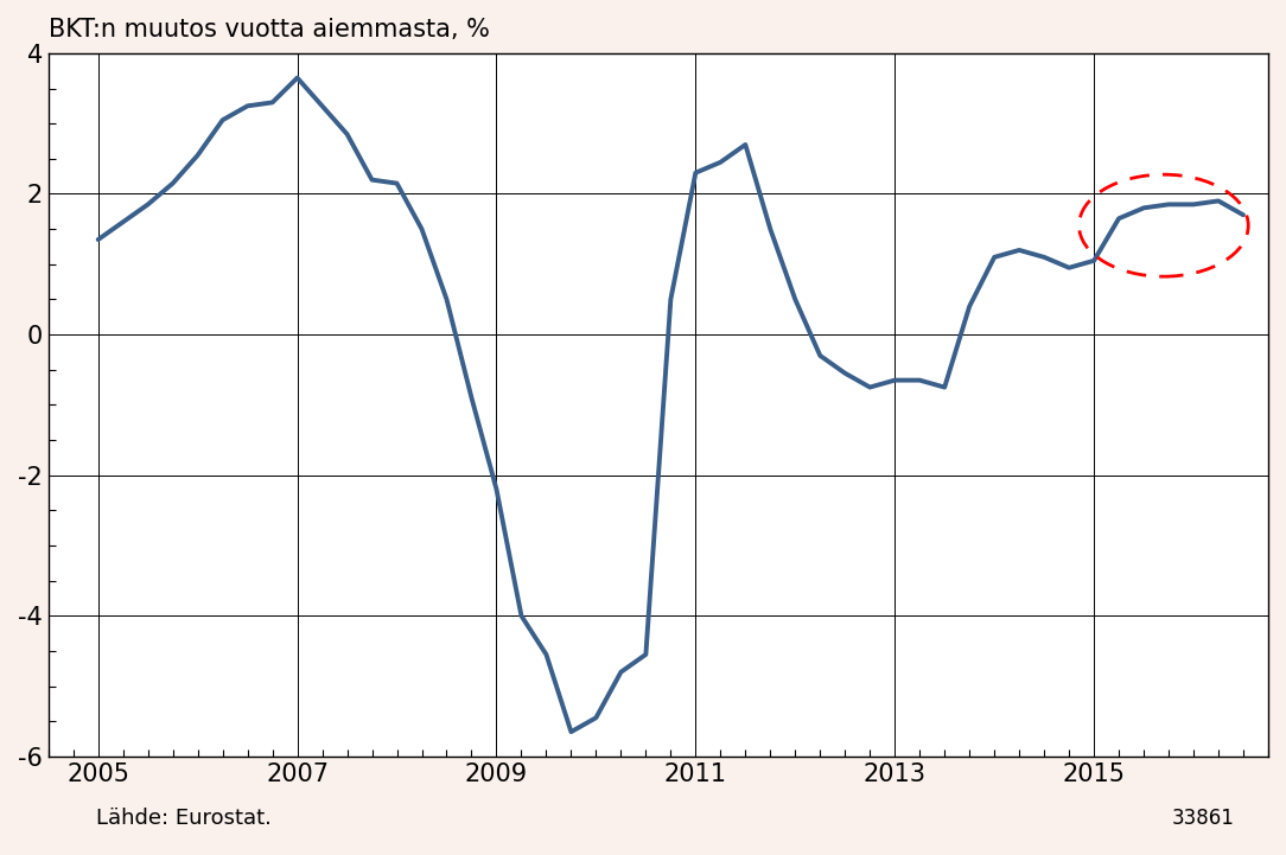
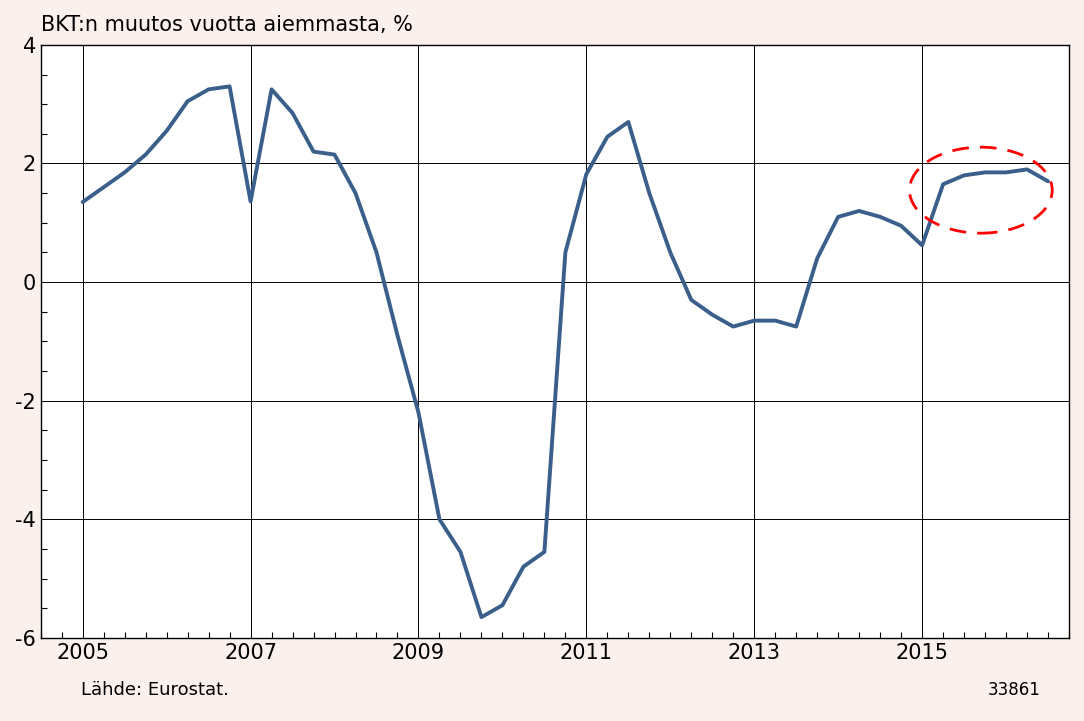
2007: 3.65 -> 1.36
2011: 2.30 -> 1.82
2015: 1.05 -> 0.62
